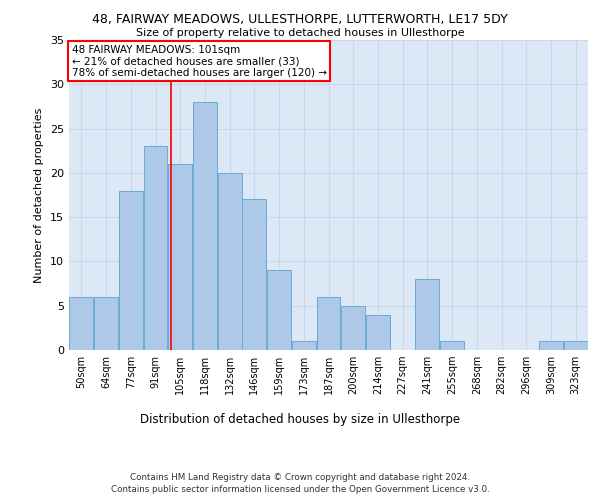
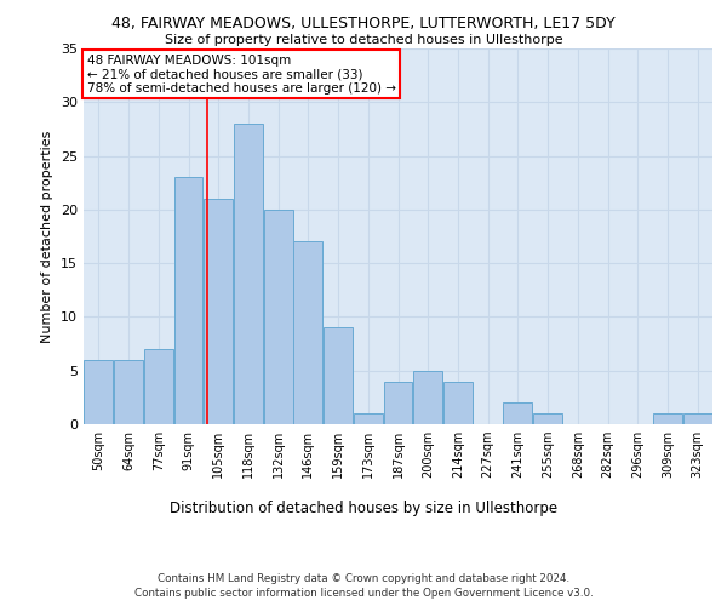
77sqm: 18 -> 7
187sqm: 6 -> 4
241sqm: 8 -> 2
